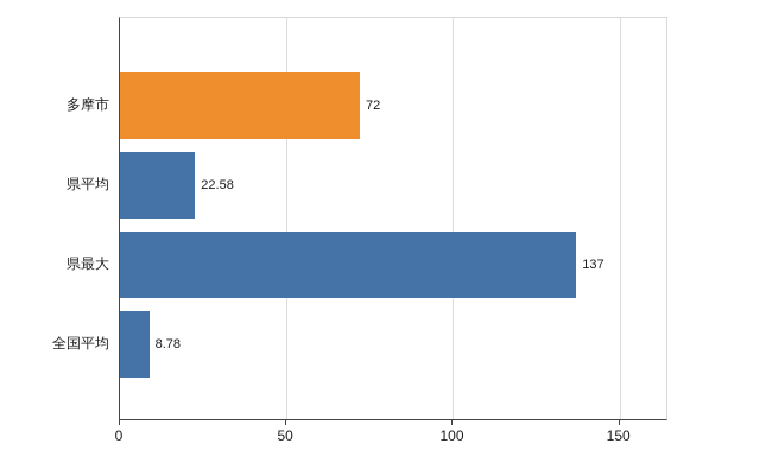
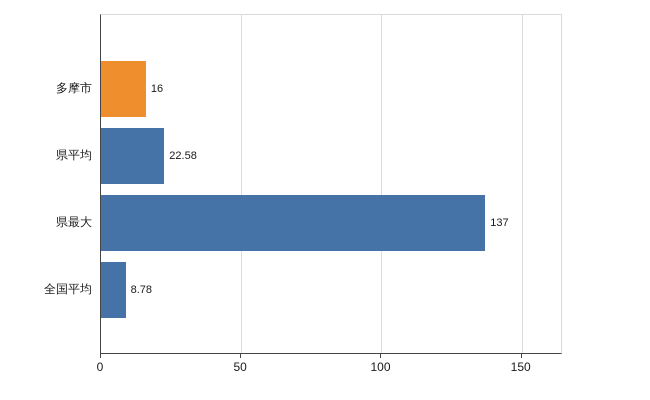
多摩市: 72 -> 16
